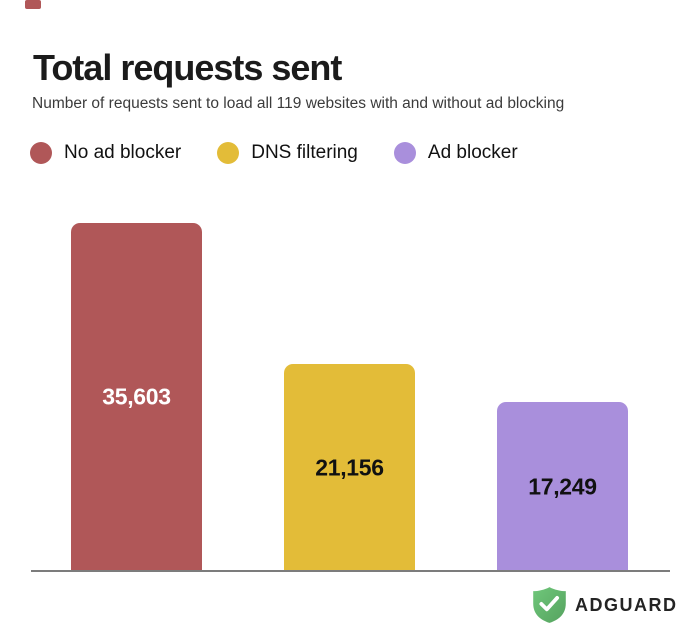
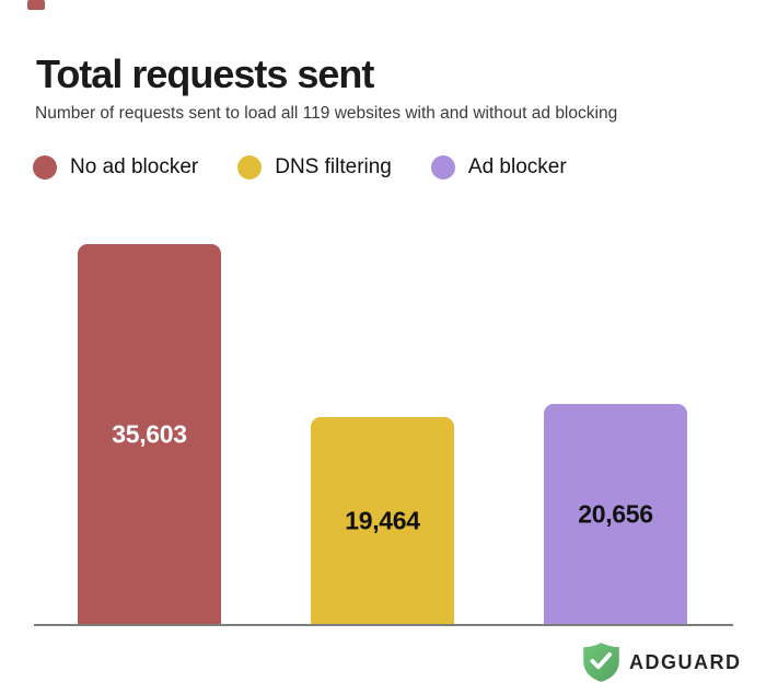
DNS filtering: 21,156 -> 19,464
Ad blocker: 17,249 -> 20,656
